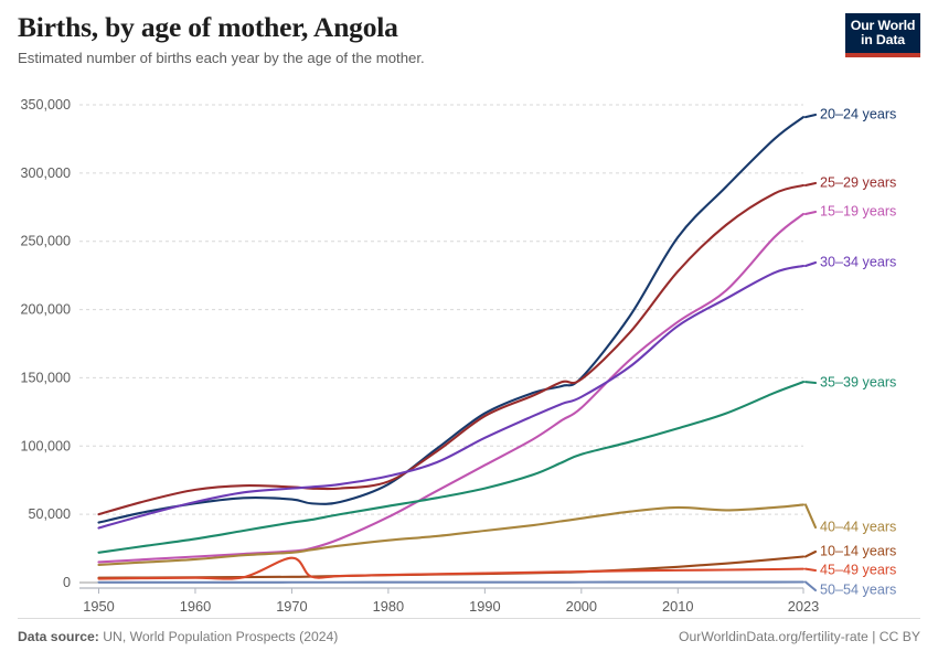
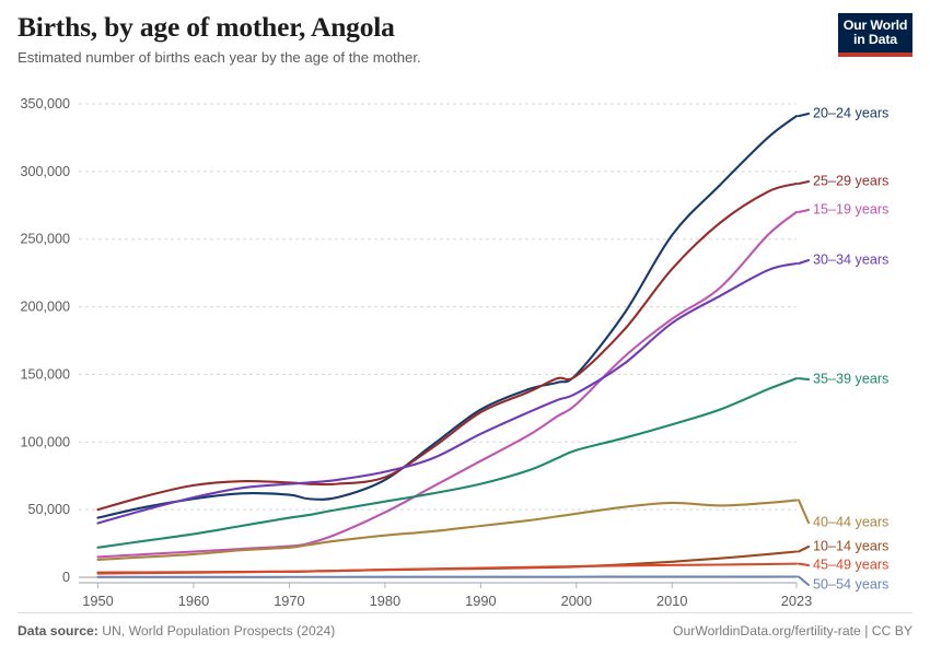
45–49 years/1970: 18000 -> 4000
